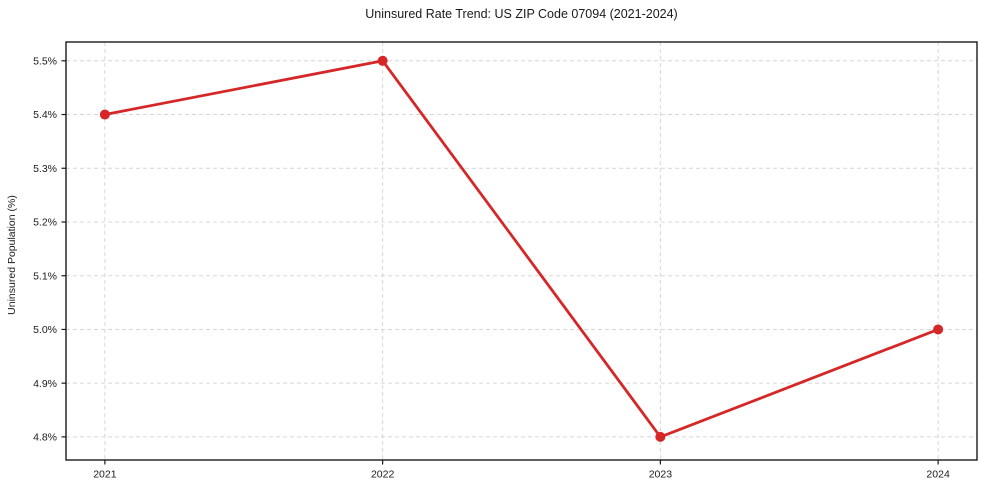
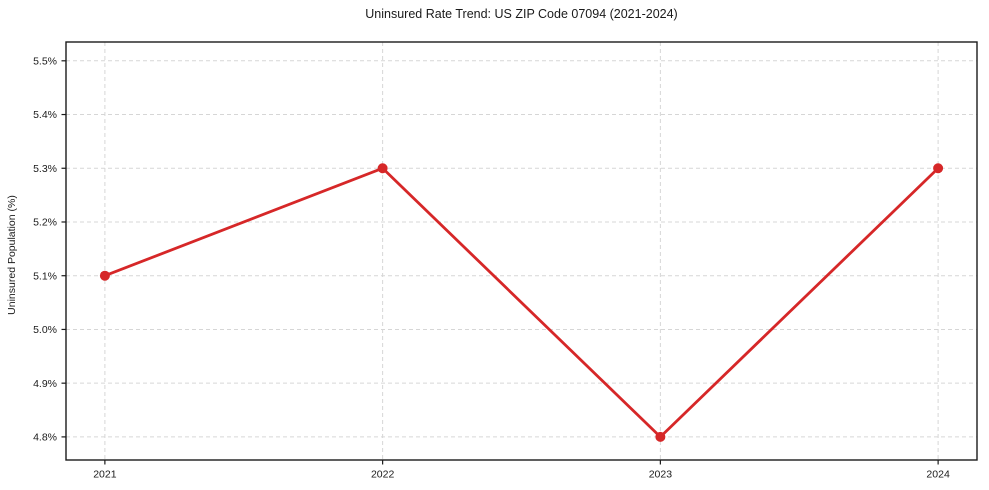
2021: 5.4% -> 5.1%
2022: 5.5% -> 5.3%
2024: 5.0% -> 5.3%
